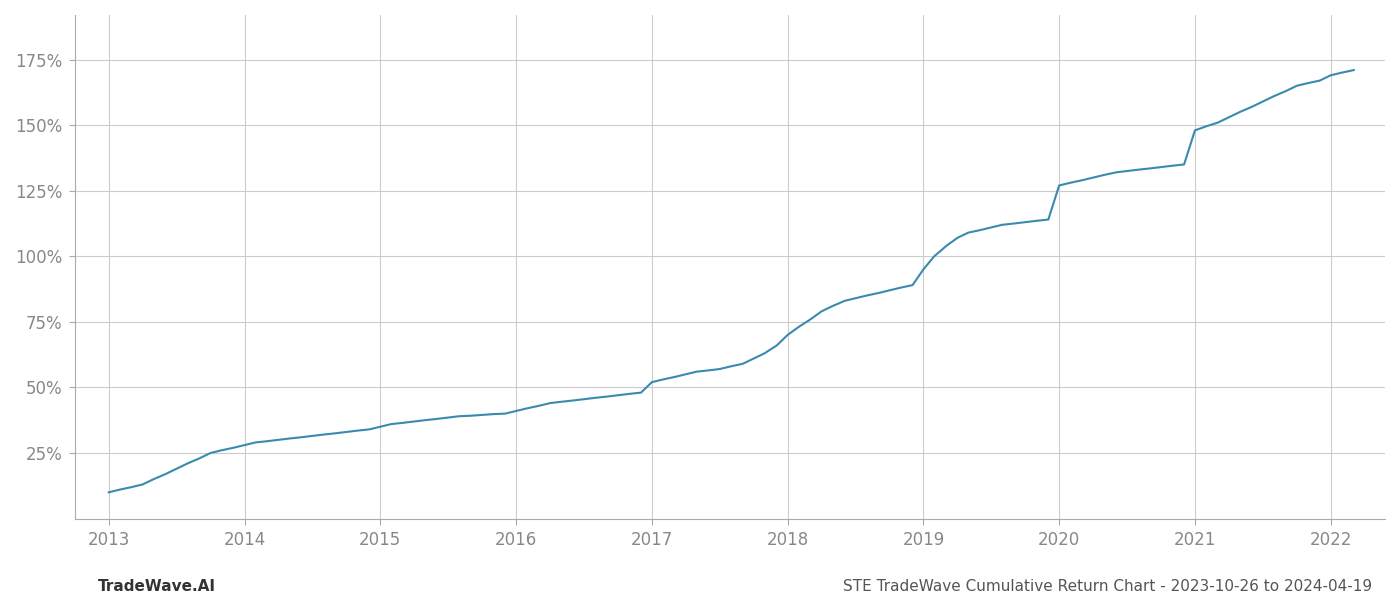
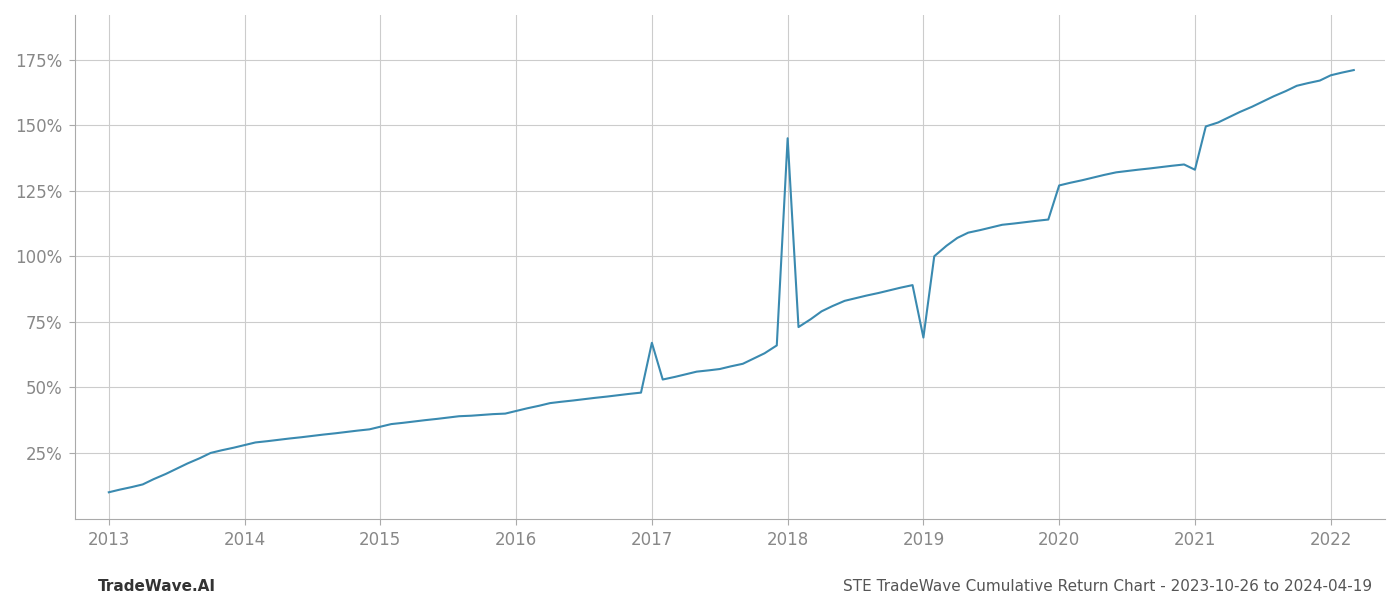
2017: 52.0% -> 67.0%
2018: 70.0% -> 145.0%
2019: 95.0% -> 69.0%
2021: 148.0% -> 133.0%
